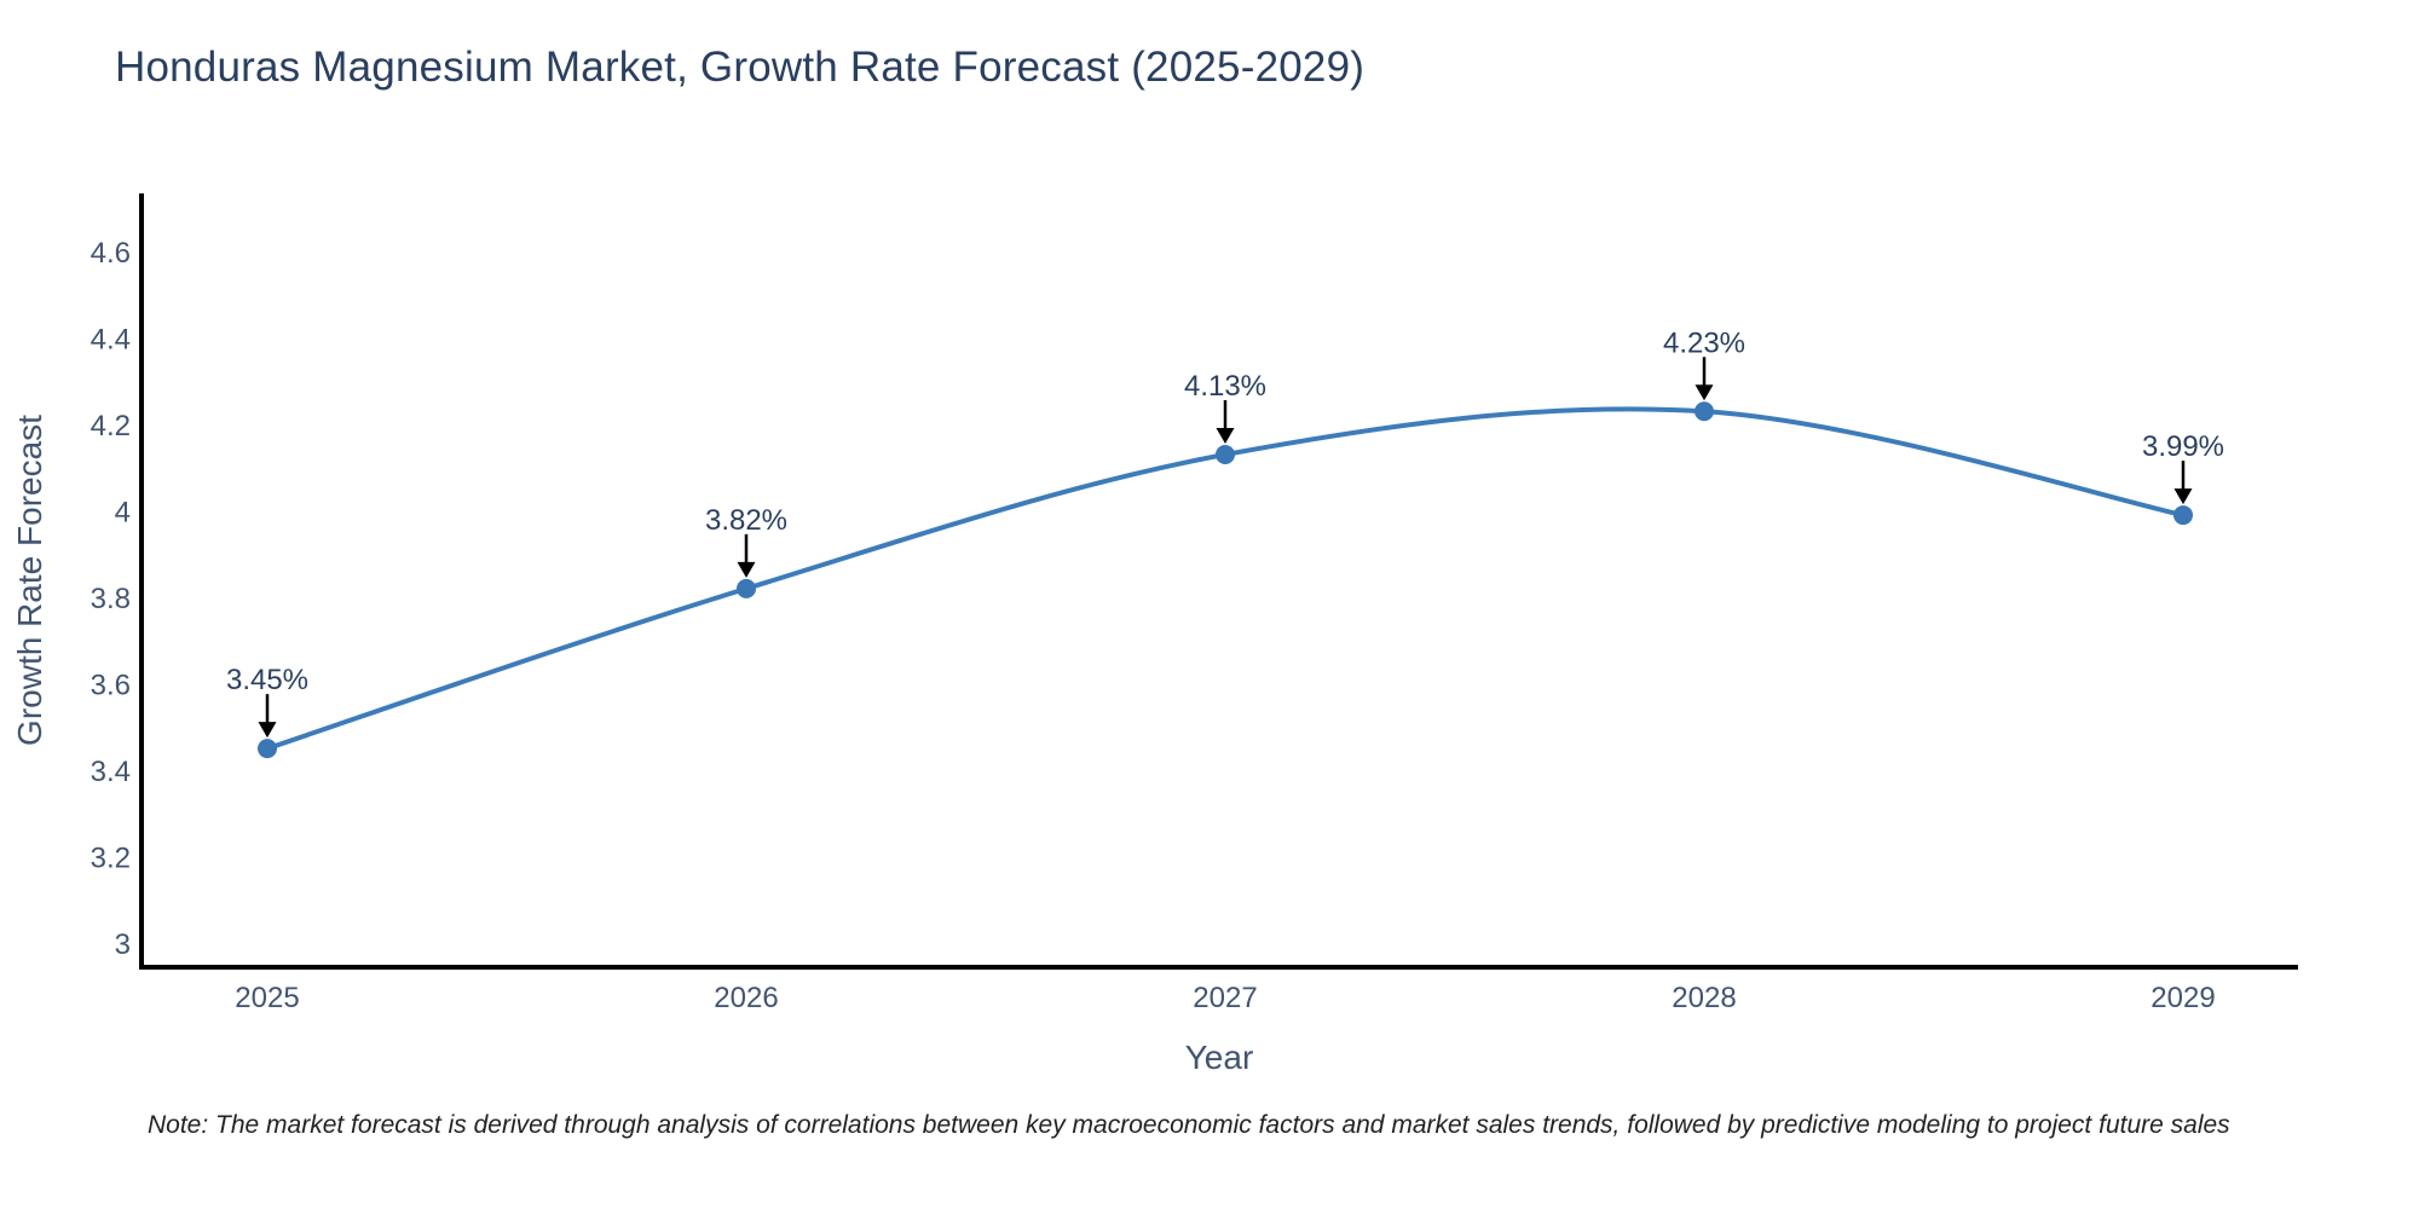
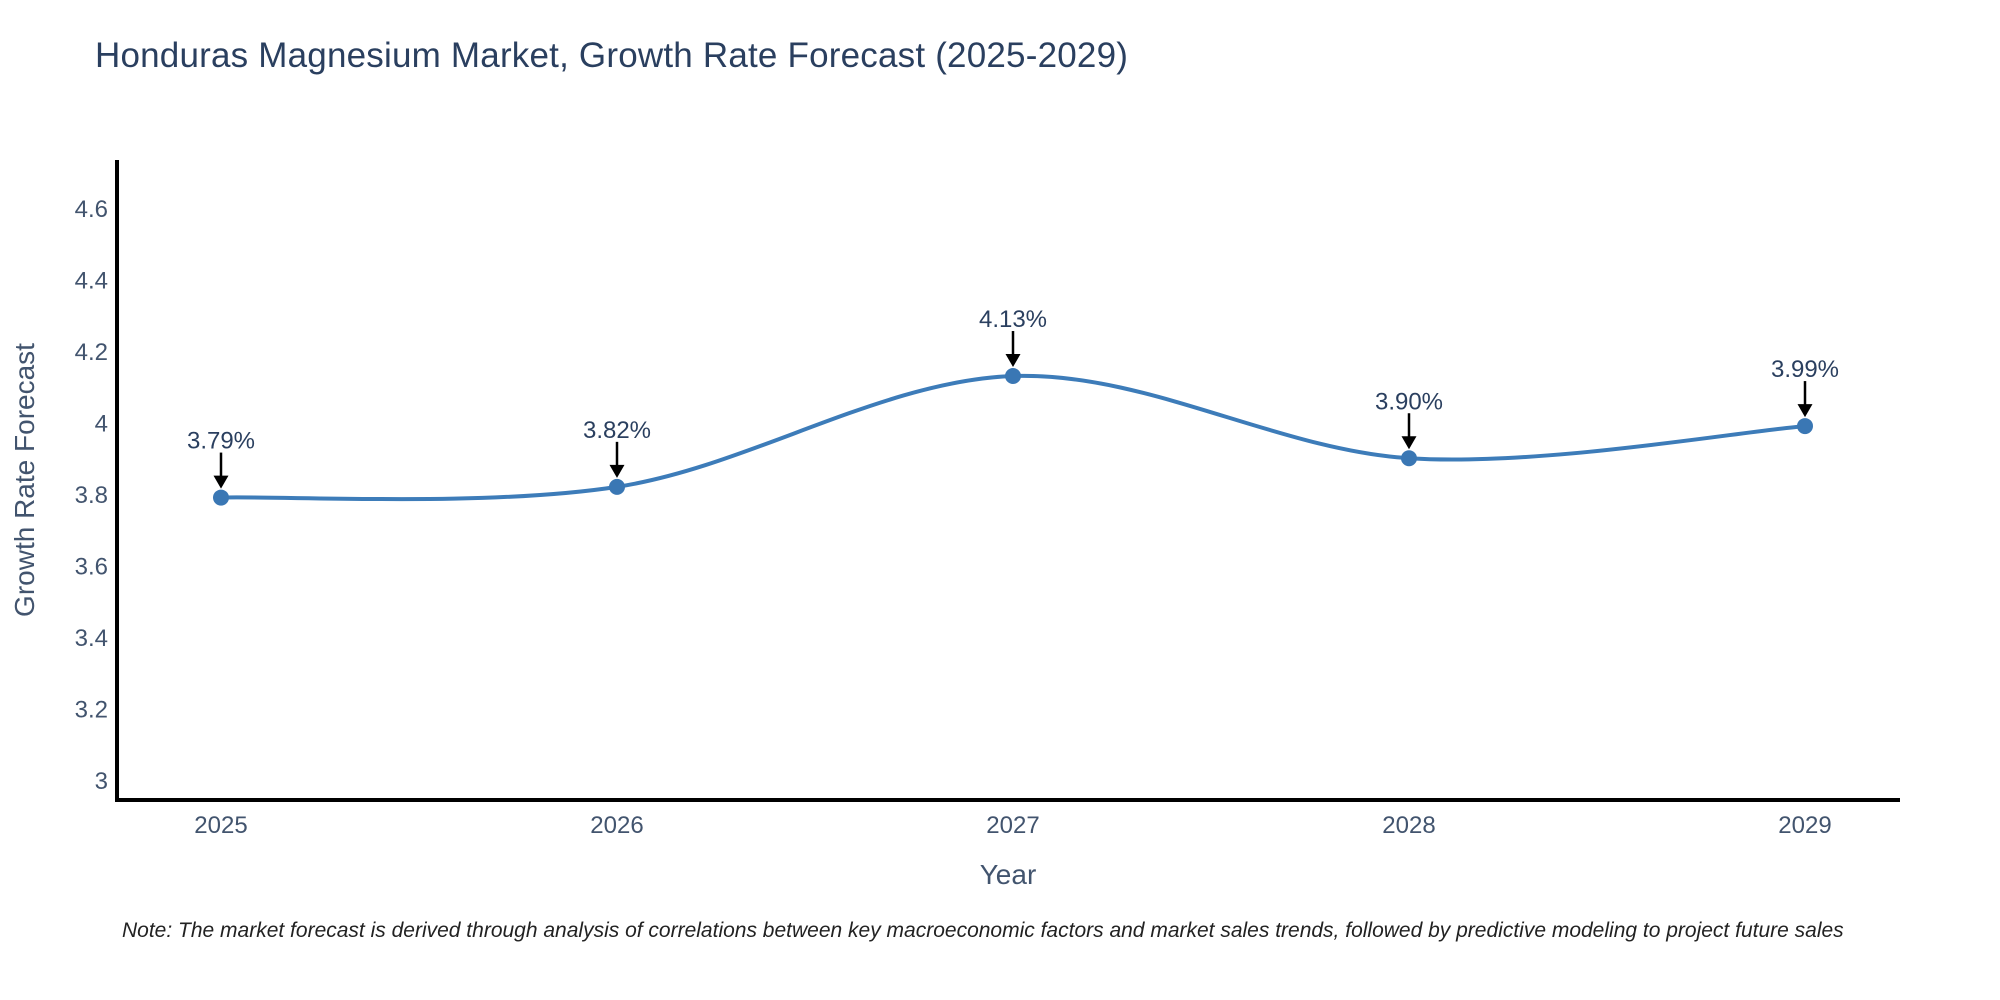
2025: 3.45% -> 3.79%
2028: 4.23% -> 3.90%
